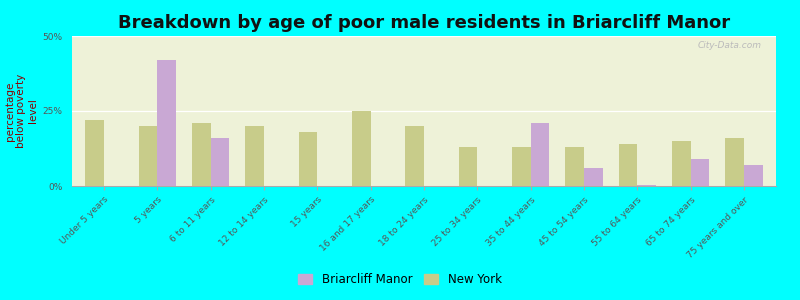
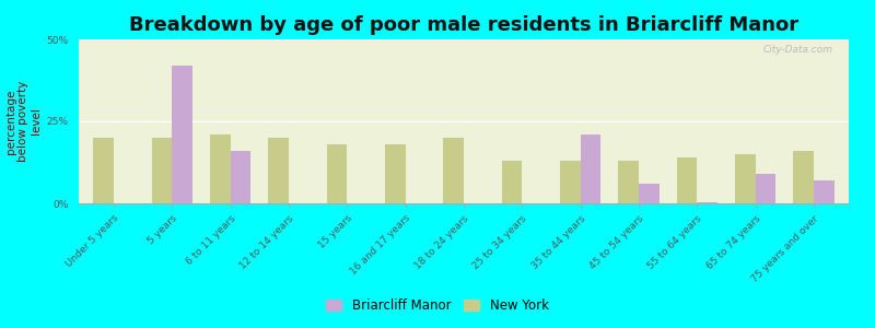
New York/Under 5 years: 22% -> 20%
New York/16 and 17 years: 25% -> 18%
